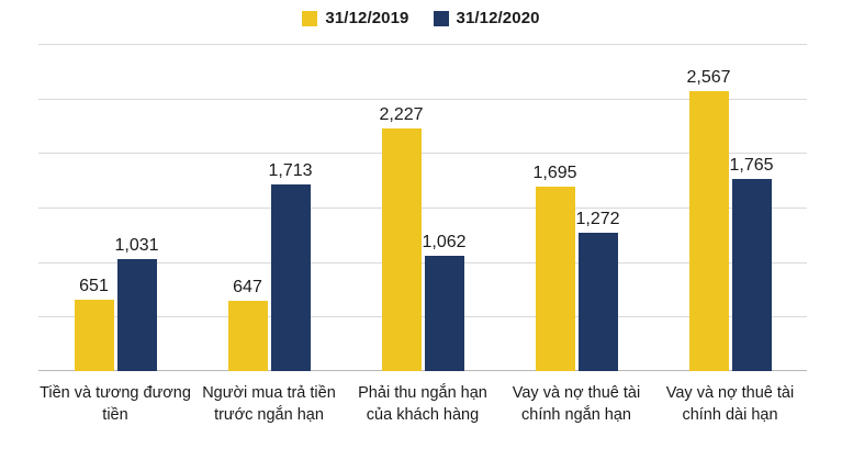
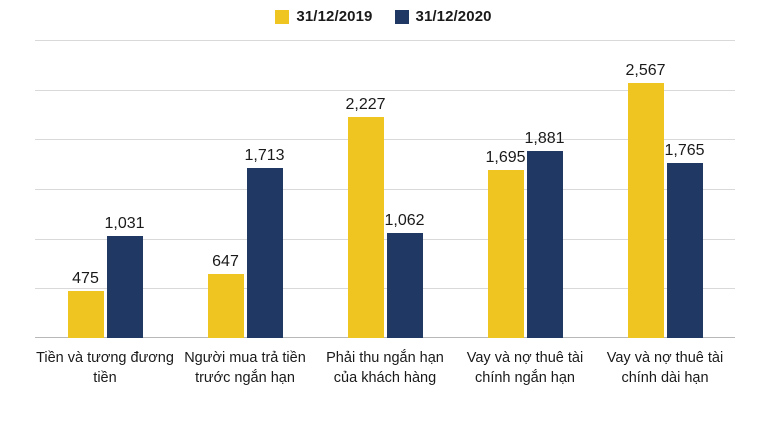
31/12/2019/Tiền và tương đương tiền: 651 -> 475
31/12/2020/Vay và nợ thuê tài chính ngắn hạn: 1,272 -> 1,881
